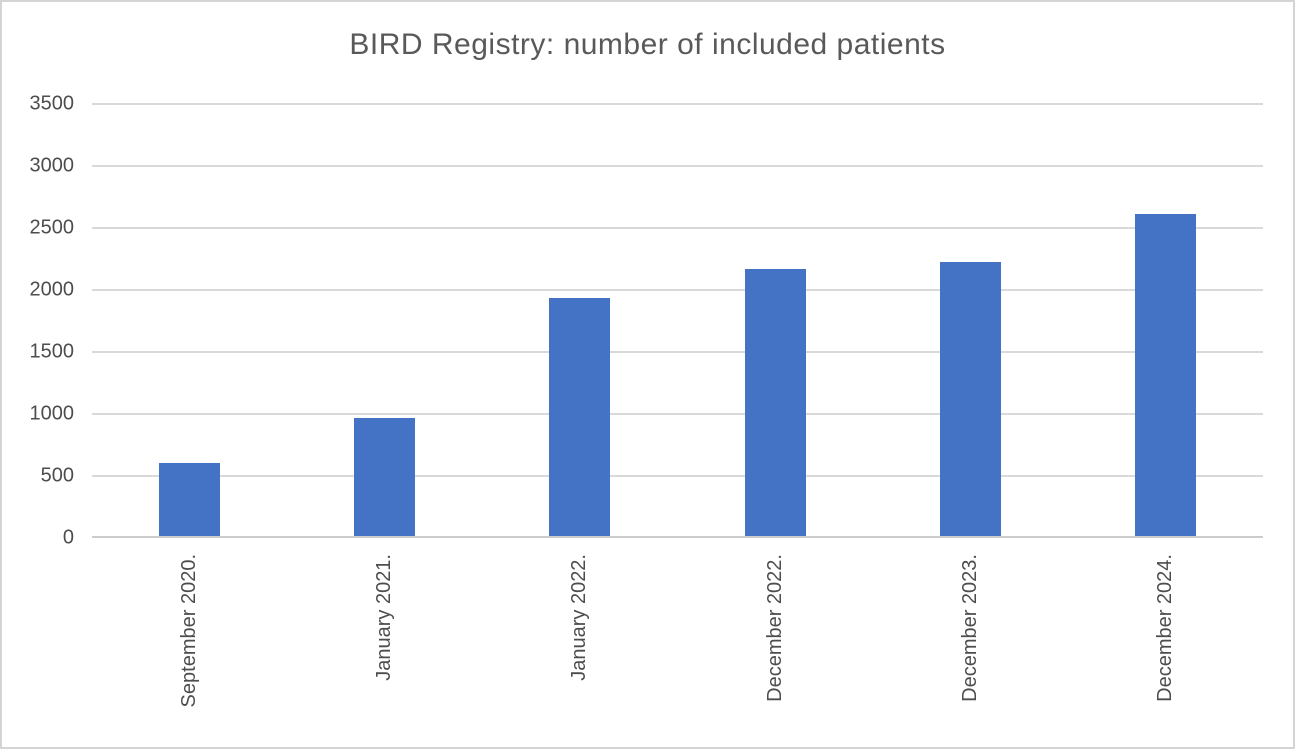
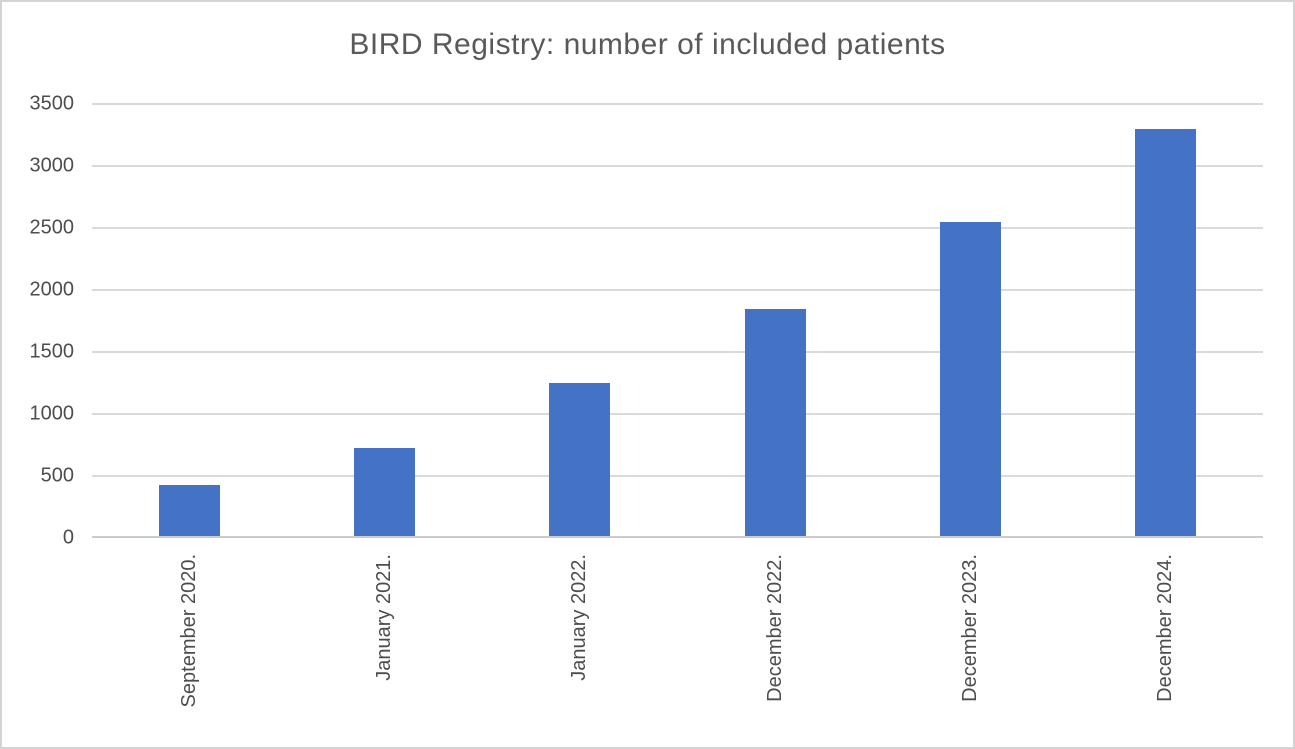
September 2020.: 590 -> 410
January 2021.: 950 -> 710
January 2022.: 1920 -> 1230
December 2022.: 2150 -> 1830
December 2023.: 2210 -> 2530
December 2024.: 2600 -> 3280
